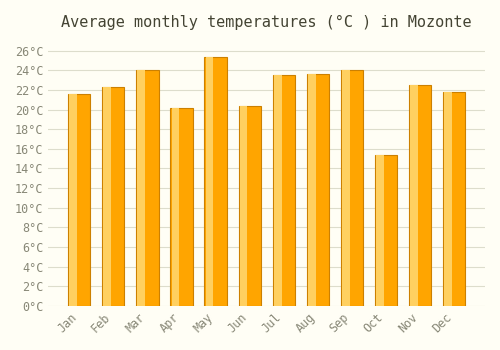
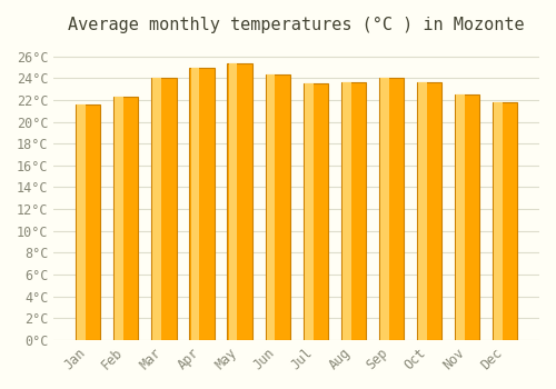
Apr: 20.2°C -> 25.0°C
Jun: 20.4°C -> 24.3°C
Oct: 15.4°C -> 23.6°C
